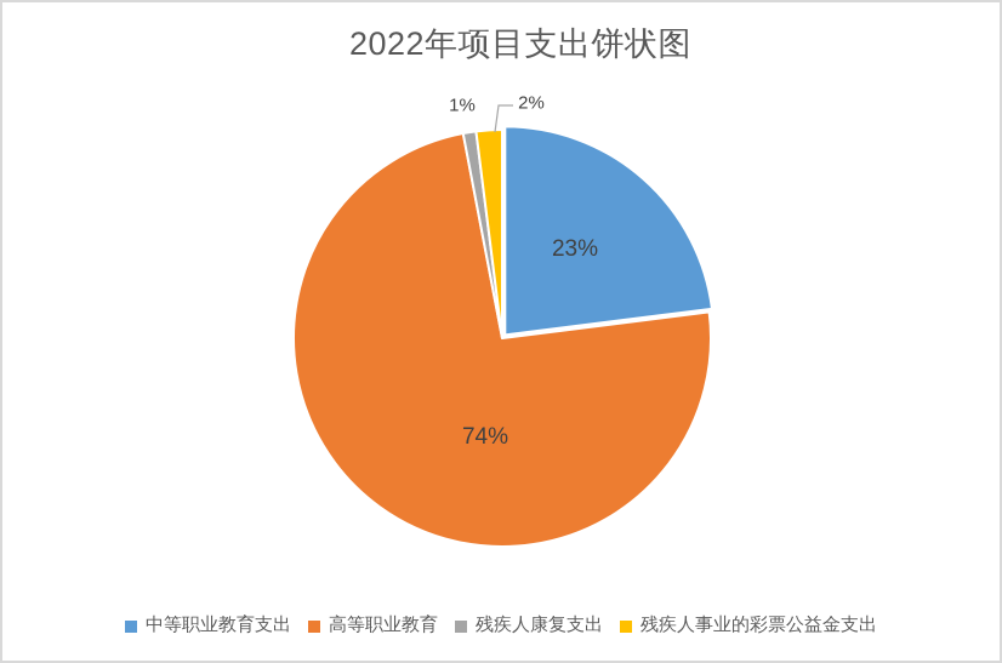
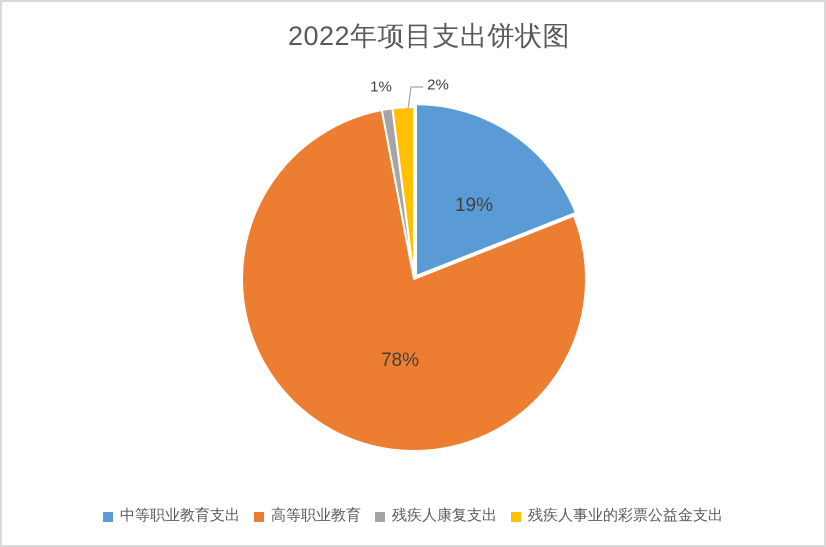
中等职业教育支出: 23% -> 19%
高等职业教育: 74% -> 78%
